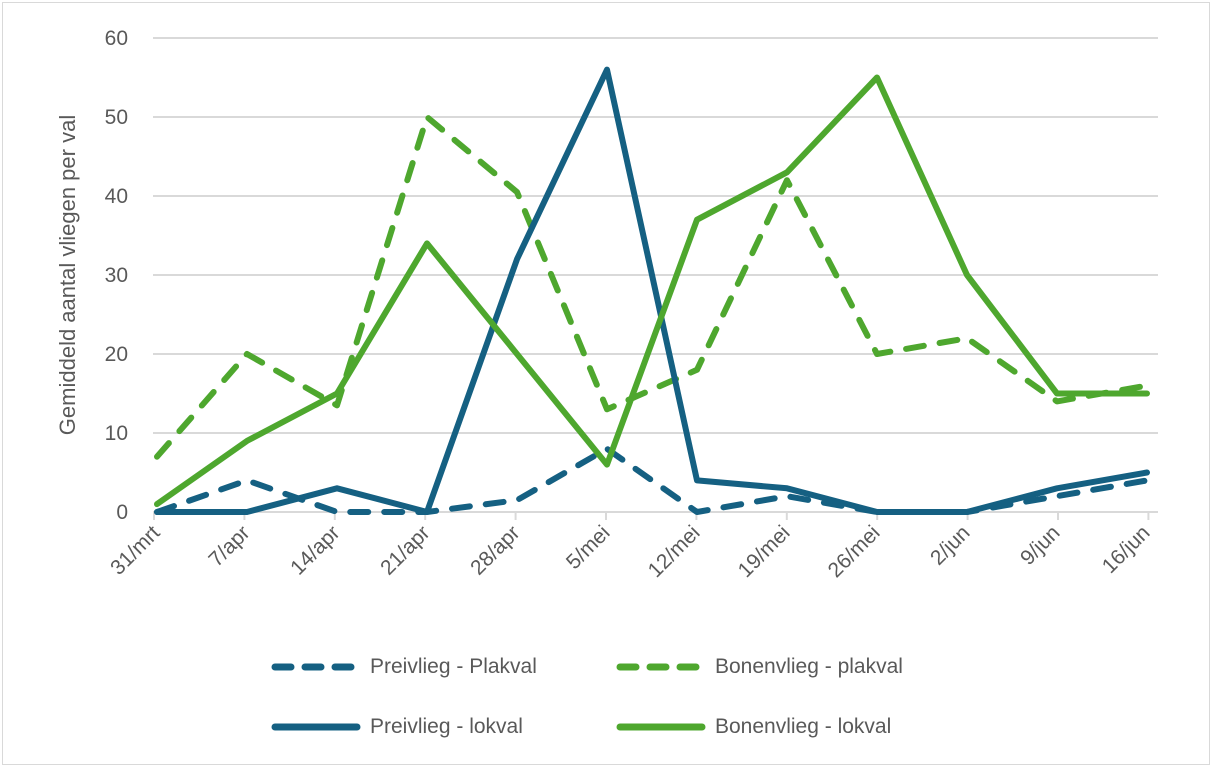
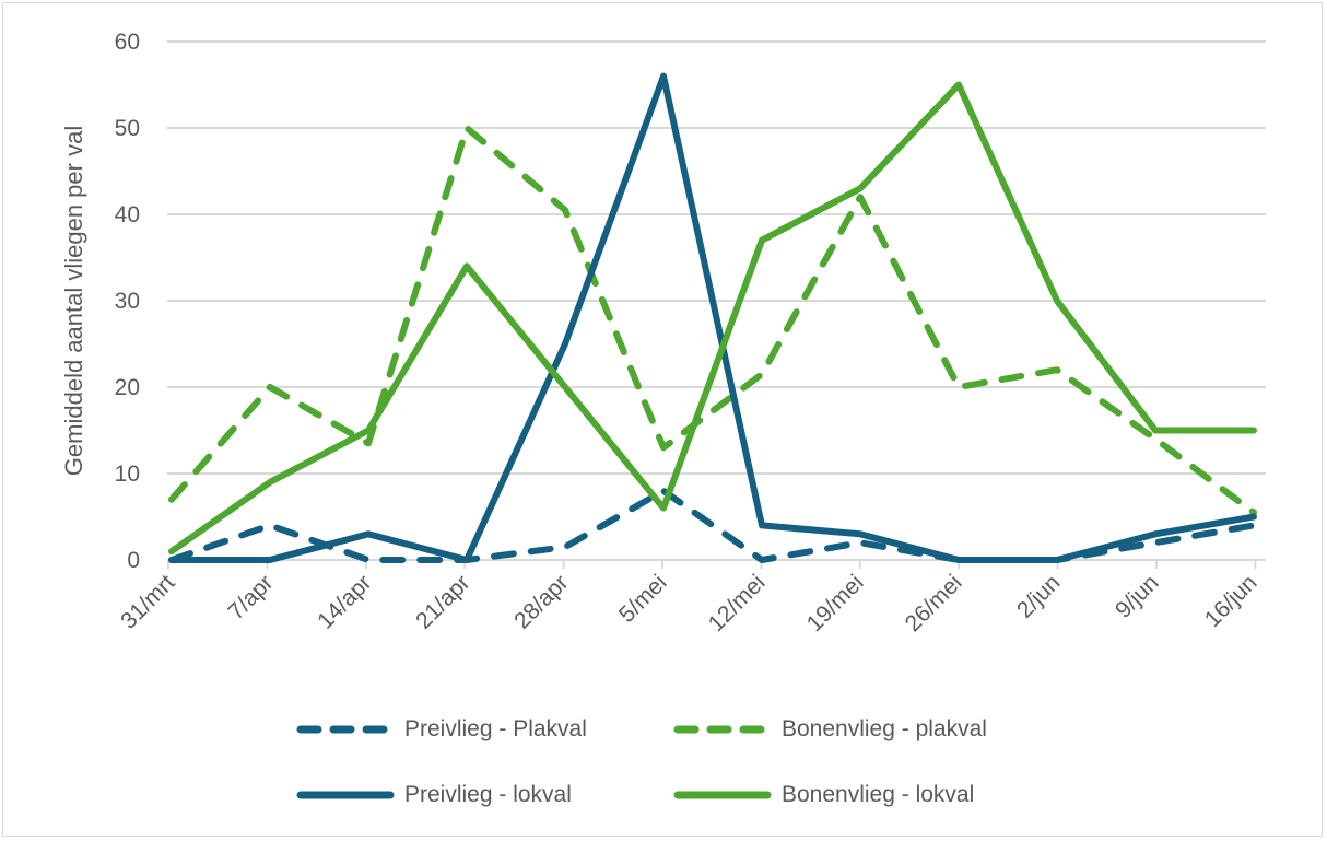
Preivlieg - lokval/28/apr: 32 -> 25
Bonenvlieg - plakval/12/mei: 18 -> 22
Bonenvlieg - plakval/16/jun: 16 -> 6
